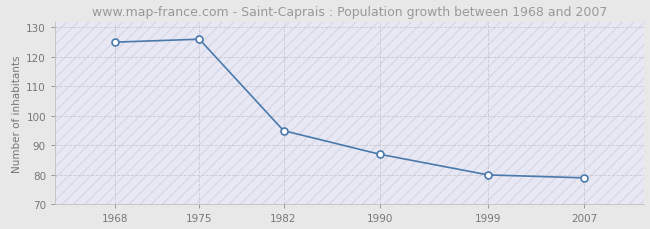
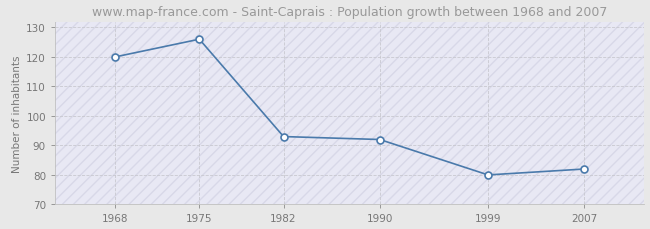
1968: 125 -> 120
1982: 95 -> 93
1990: 87 -> 92
2007: 79 -> 82
